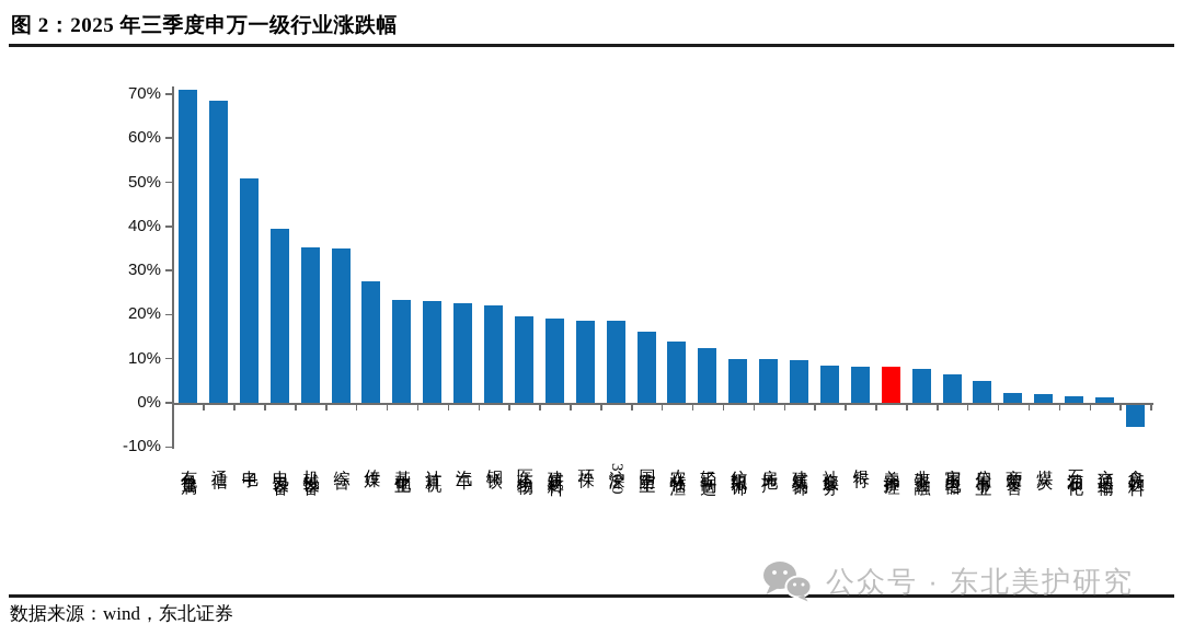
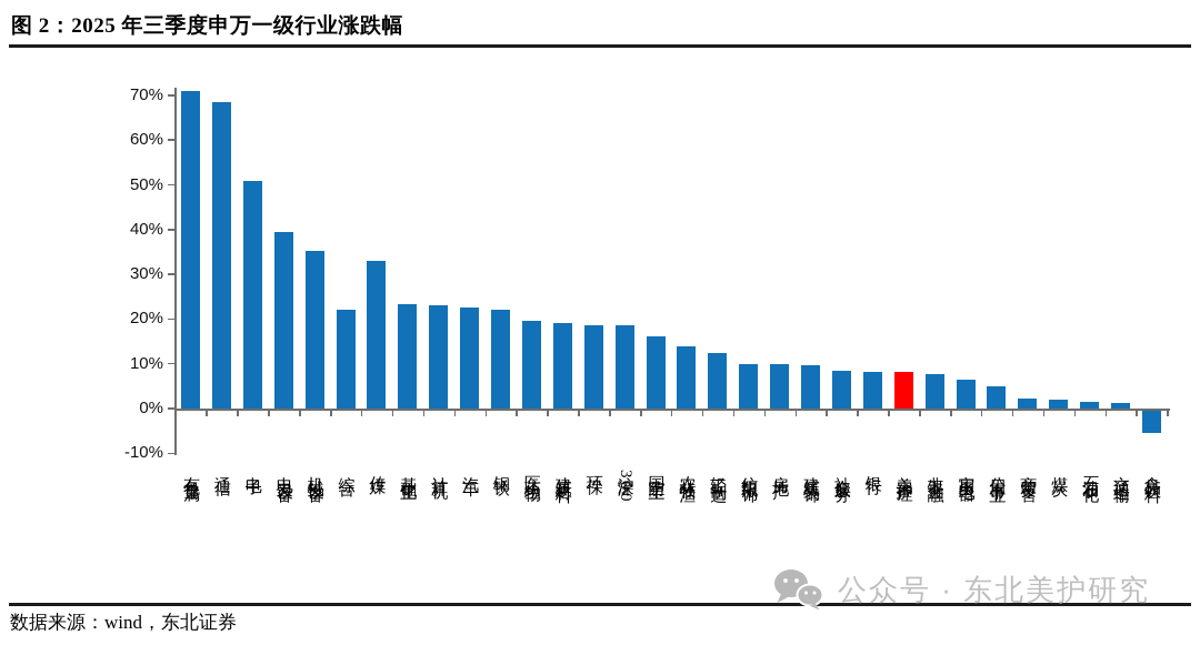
综合: 35% -> 22%
传媒: 28% -> 33%
